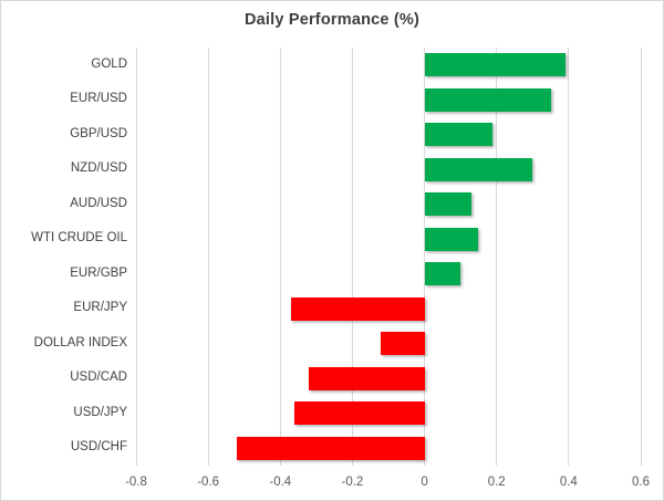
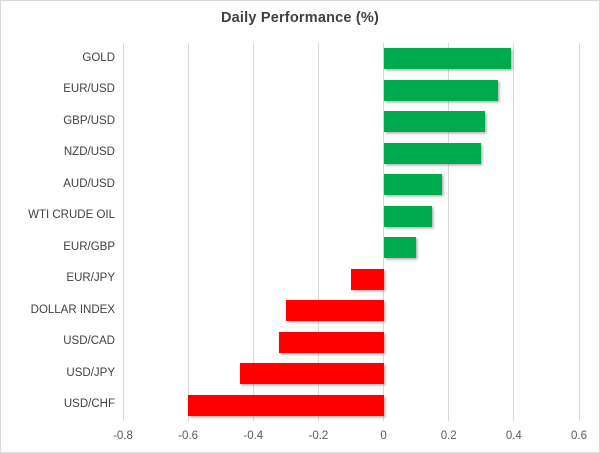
GBP/USD: 0.19 -> 0.31
AUD/USD: 0.13 -> 0.18
EUR/JPY: -0.37 -> -0.10
DOLLAR INDEX: -0.12 -> -0.30
USD/JPY: -0.36 -> -0.44
USD/CHF: -0.52 -> -0.60
